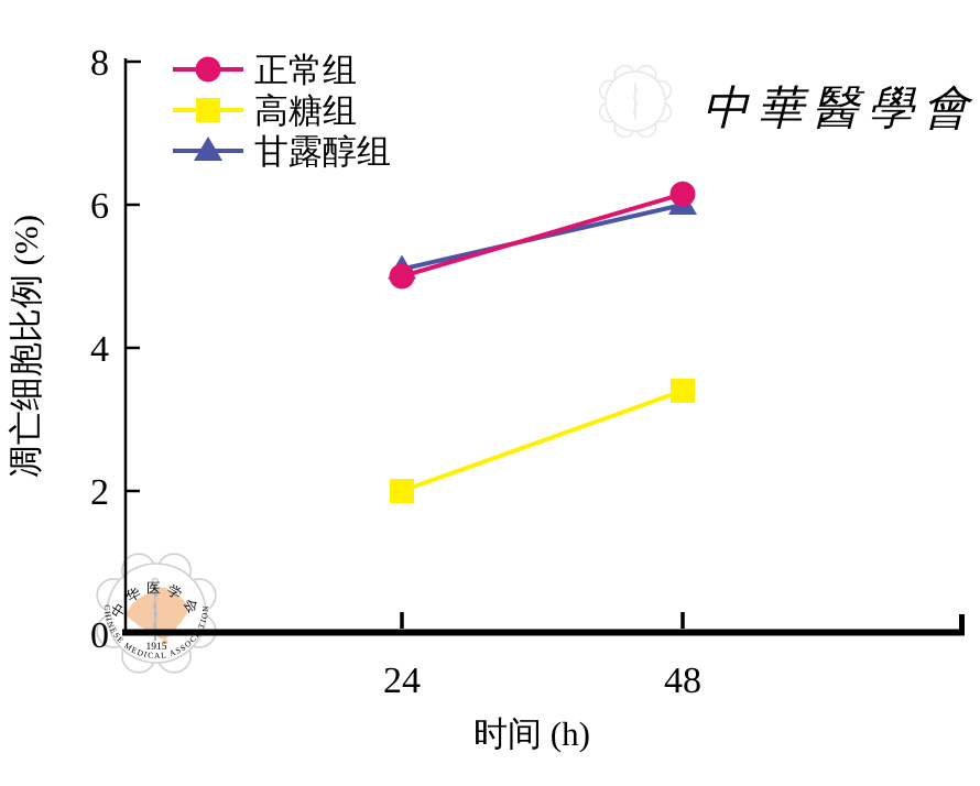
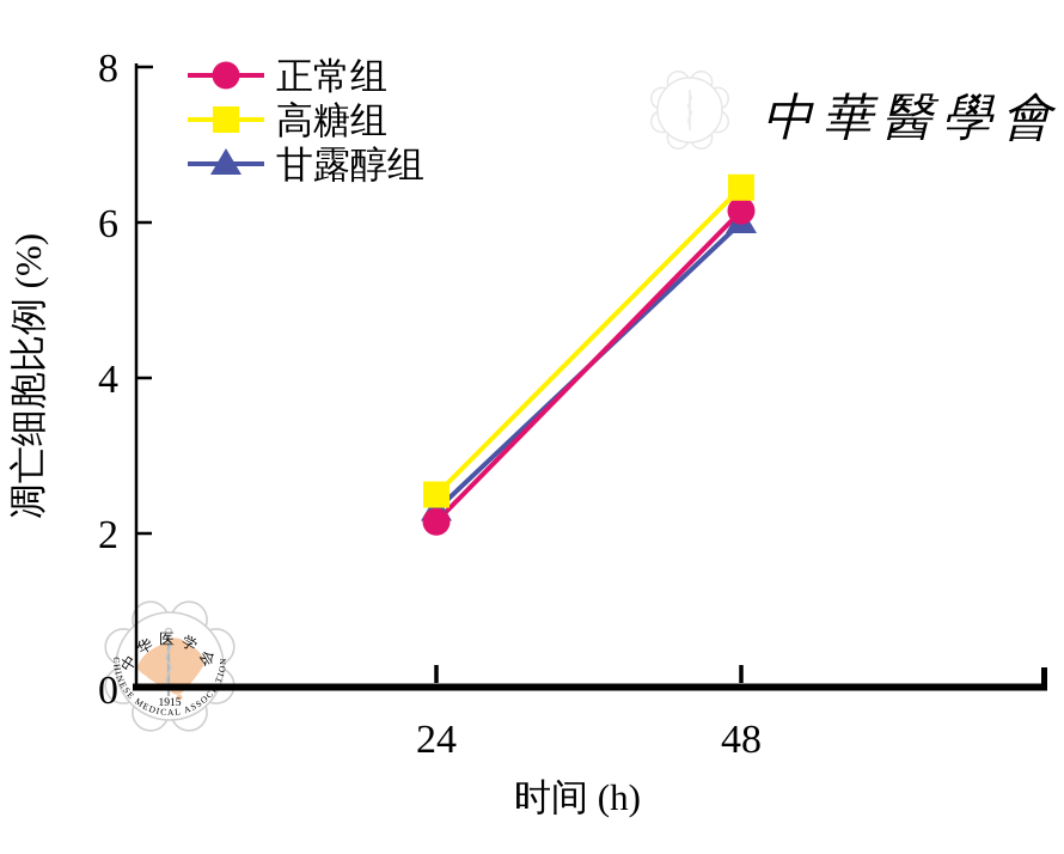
正常组/24: 5.0 -> 2.1
高糖组/24: 2.0 -> 2.5
甘露醇组/24: 5.1 -> 2.3
高糖组/48: 3.4 -> 6.5
